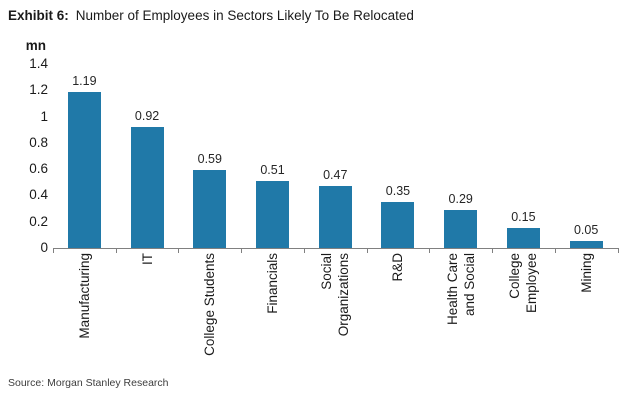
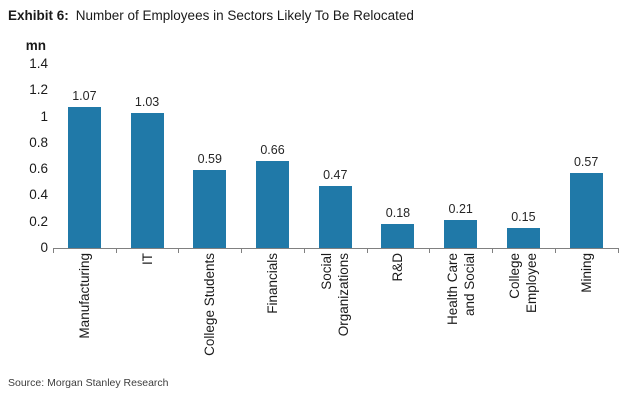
Manufacturing: 1.19 -> 1.07
IT: 0.92 -> 1.03
Financials: 0.51 -> 0.66
R&D: 0.35 -> 0.18
Health Care and Social: 0.29 -> 0.21
Mining: 0.05 -> 0.57
